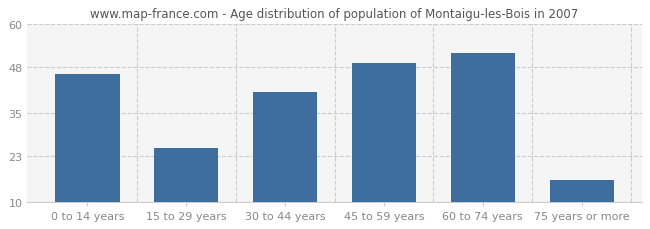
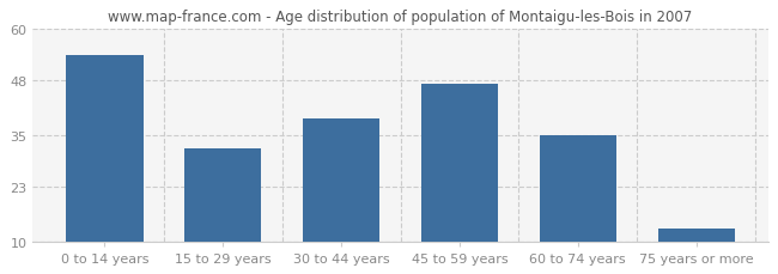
0 to 14 years: 46 -> 54
15 to 29 years: 25 -> 32
30 to 44 years: 41 -> 39
45 to 59 years: 49 -> 47
60 to 74 years: 52 -> 35
75 years or more: 16 -> 13
